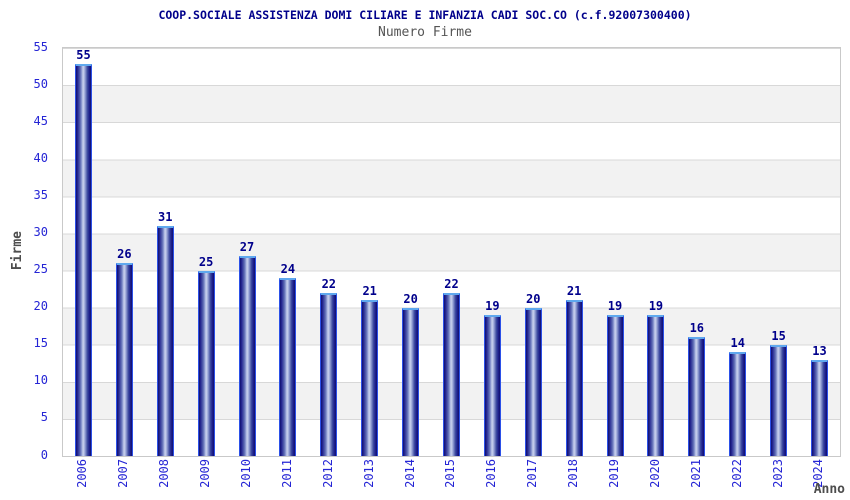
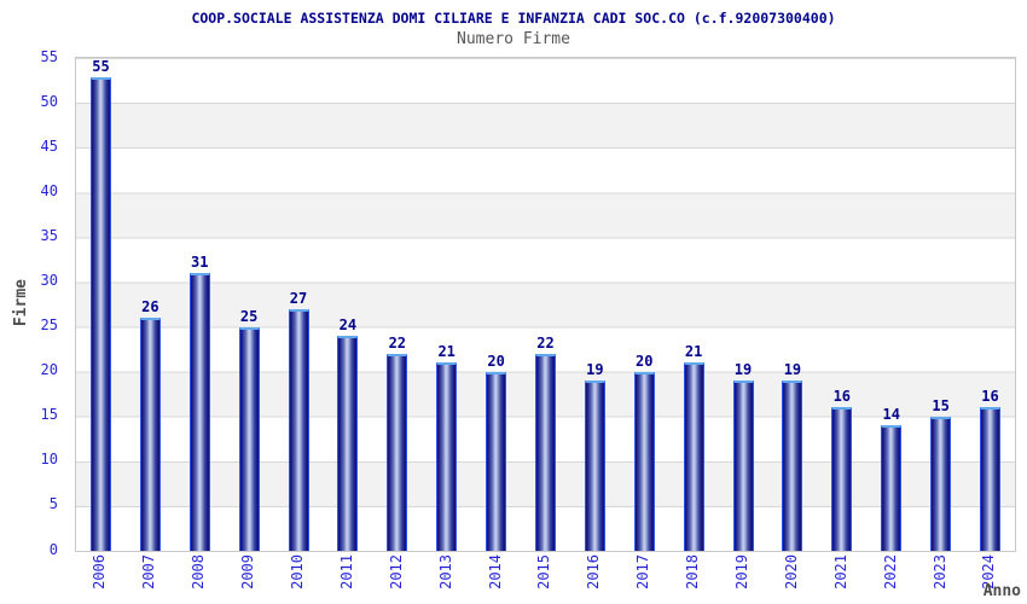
2024: 13 -> 16
